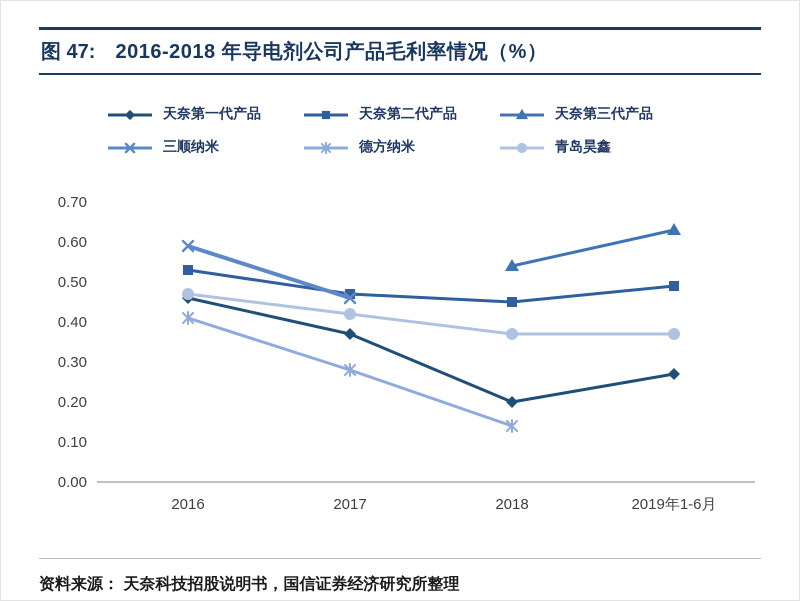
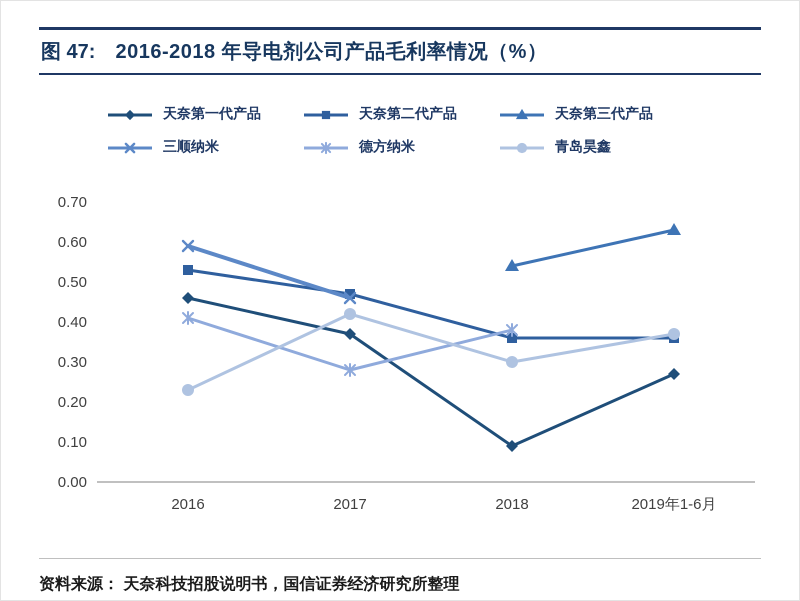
青岛昊鑫/2016: 0.47 -> 0.23
天奈第一代产品/2018: 0.20 -> 0.09
天奈第二代产品/2018: 0.45 -> 0.36
德方纳米/2018: 0.14 -> 0.38
青岛昊鑫/2018: 0.37 -> 0.30
天奈第二代产品/2019年1-6月: 0.49 -> 0.36
